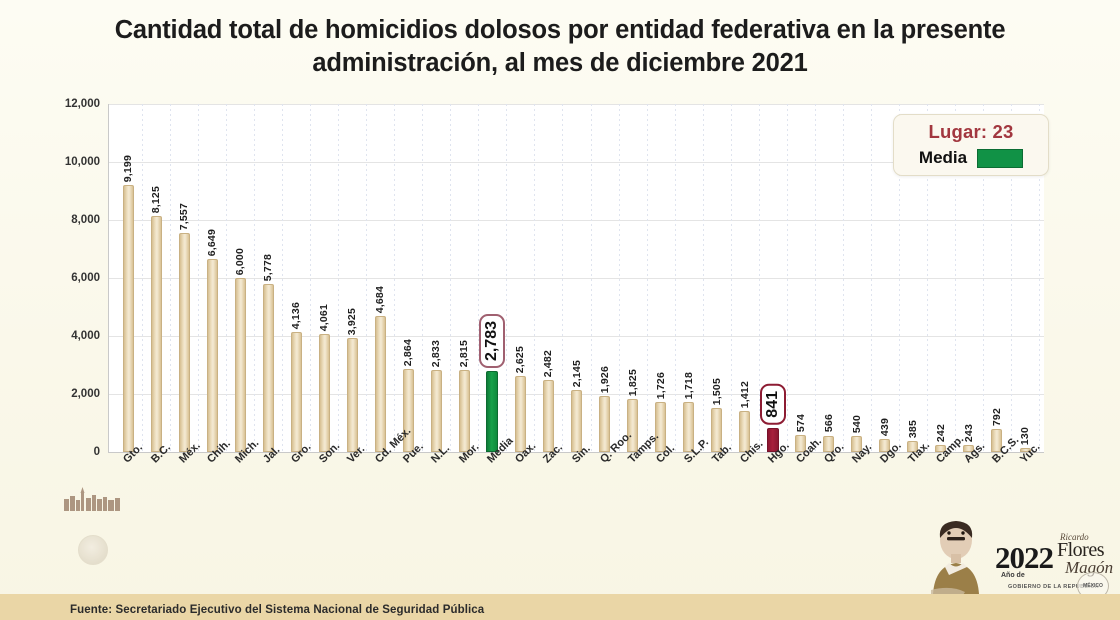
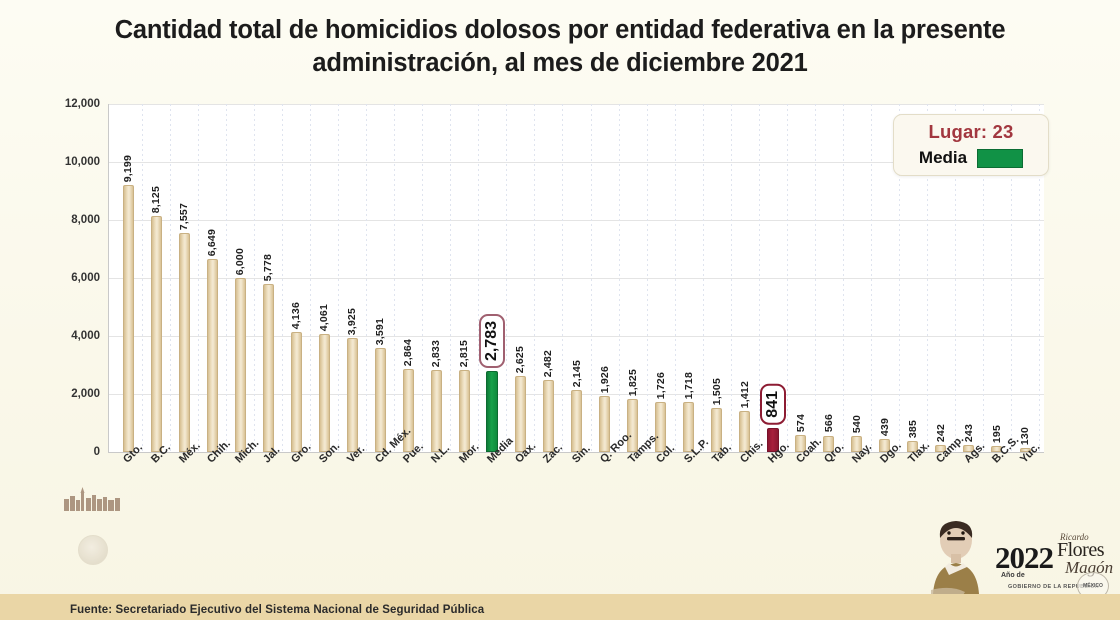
Cd. Méx.: 4,684 -> 3,591
B.C.S.: 792 -> 195
